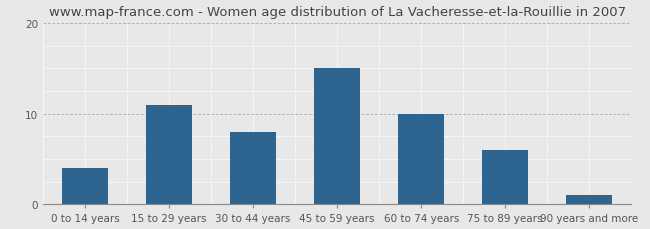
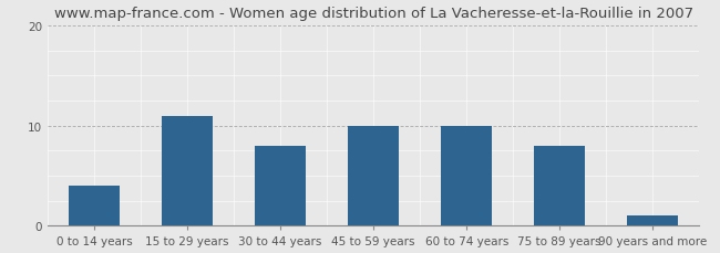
45 to 59 years: 15 -> 10
75 to 89 years: 6 -> 8
